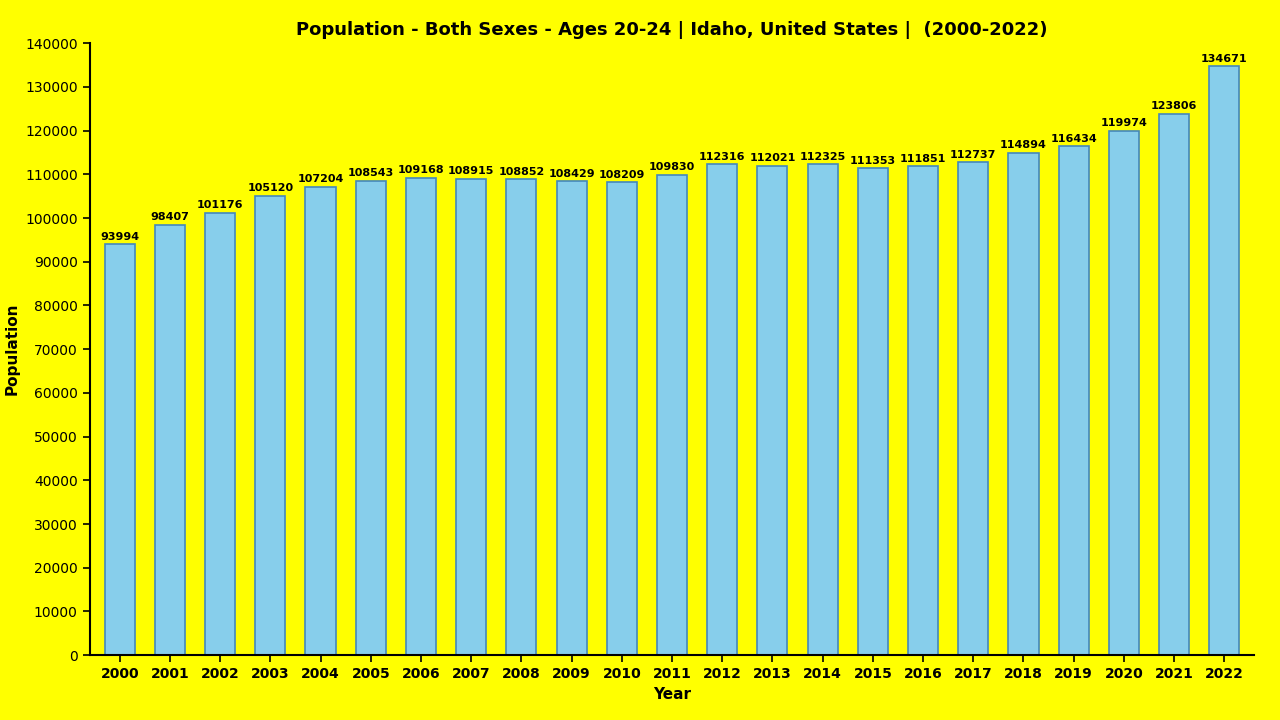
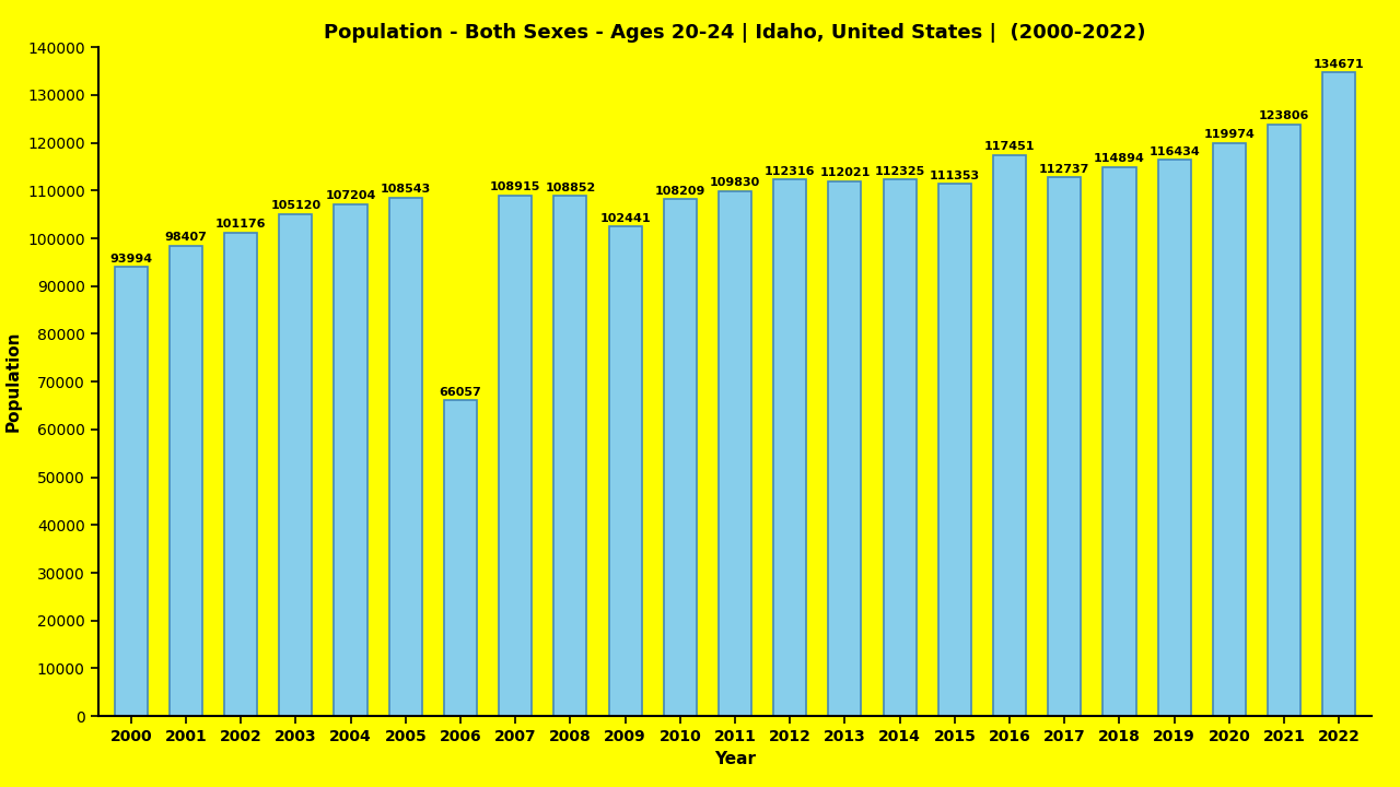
2006: 109168 -> 66057
2009: 108429 -> 102441
2016: 111851 -> 117451
